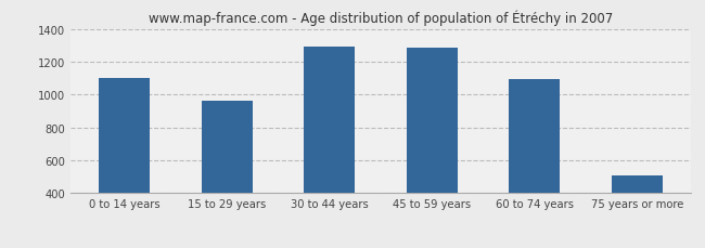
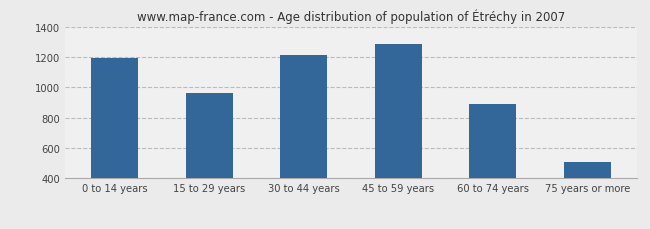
0 to 14 years: 1100 -> 1190
30 to 44 years: 1300 -> 1210
60 to 74 years: 1100 -> 890
